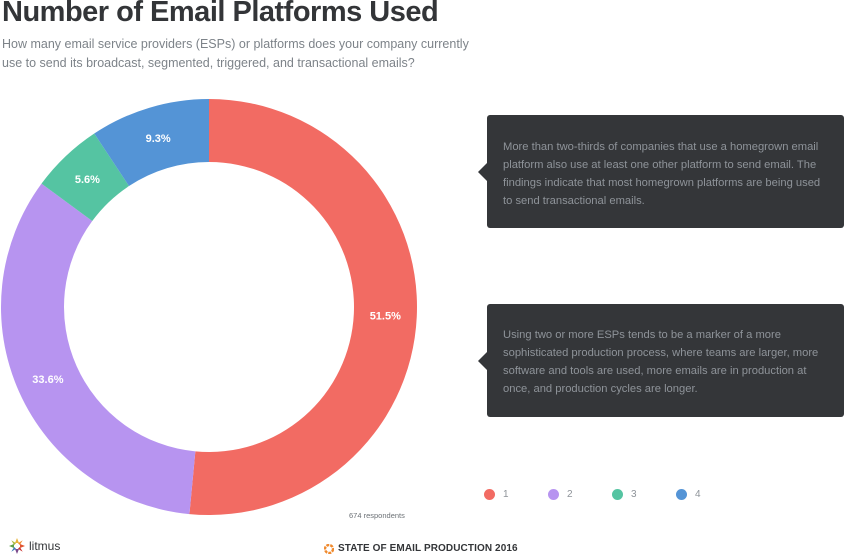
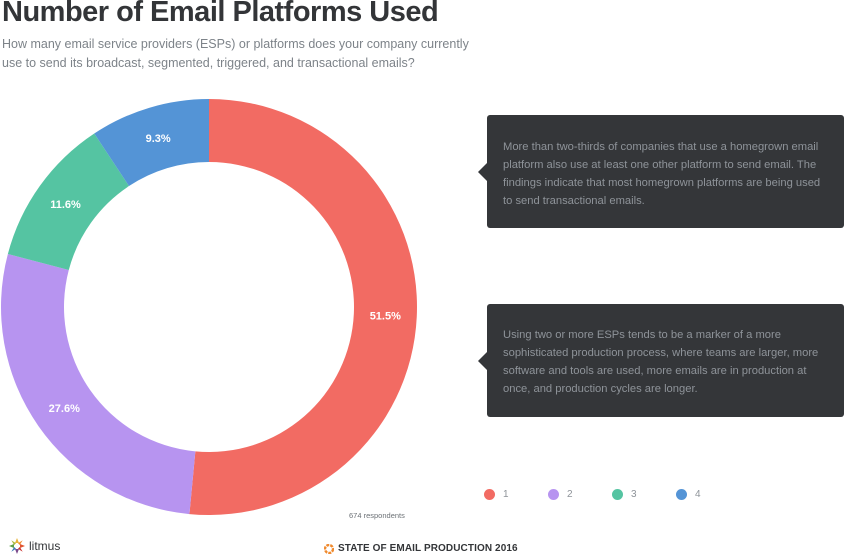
2: 33.6% -> 27.6%
3: 5.6% -> 11.6%
